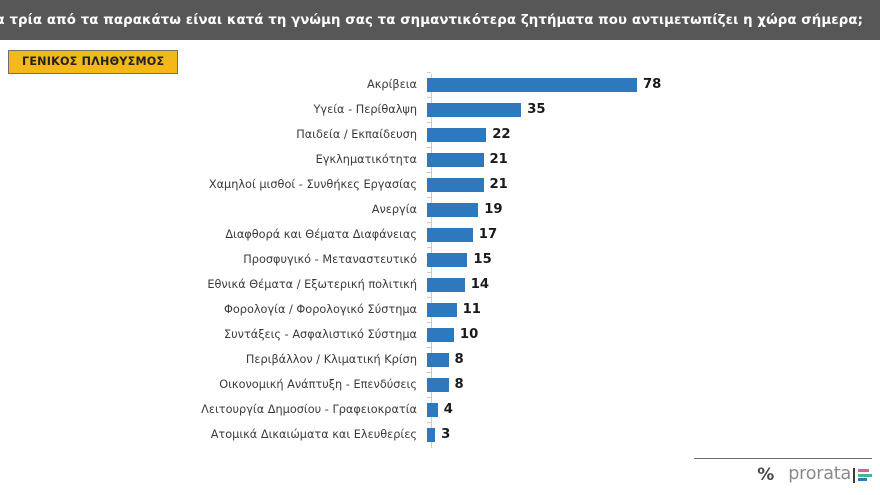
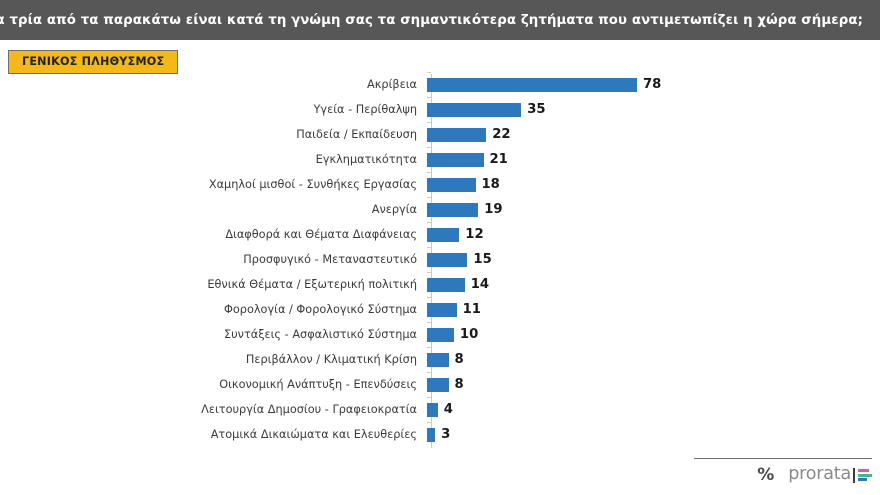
Χαμηλοί μισθοί - Συνθήκες Εργασίας: 21 -> 18
Διαφθορά και Θέματα Διαφάνειας: 17 -> 12
